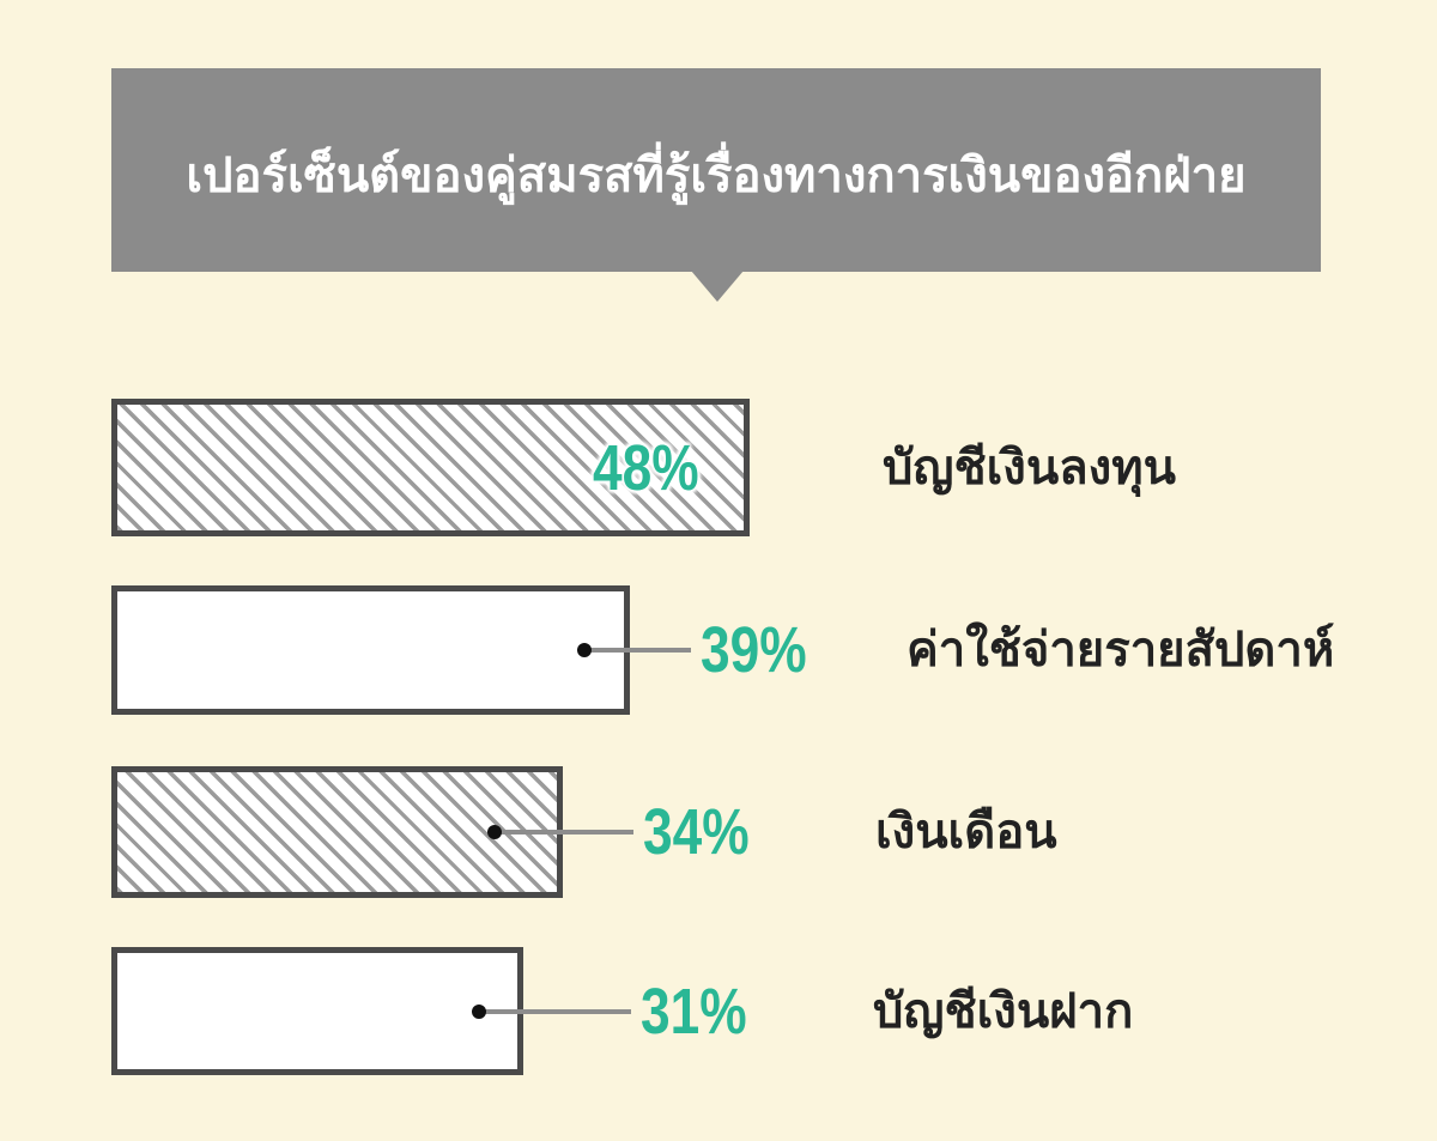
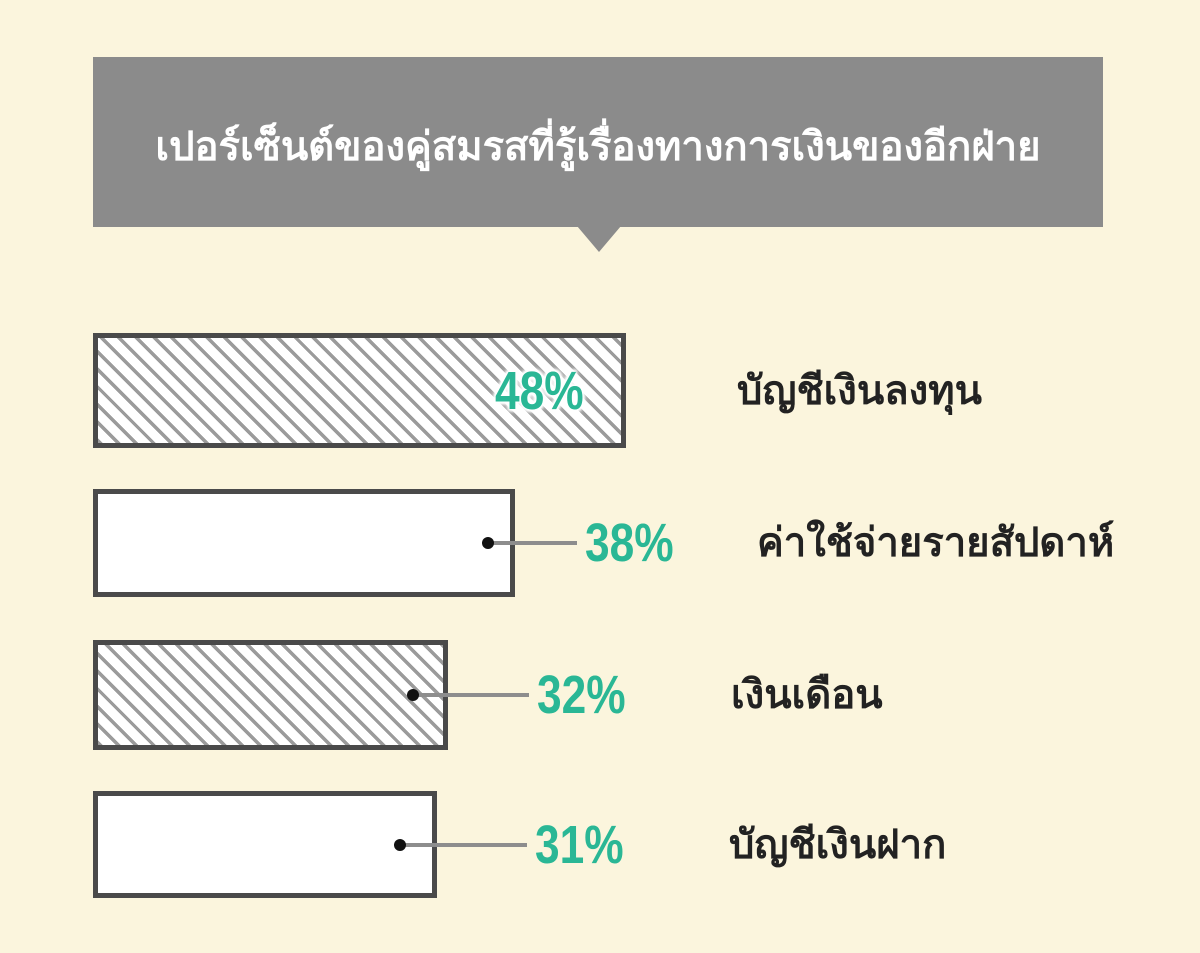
ค่าใช้จ่ายรายสัปดาห์: 39% -> 38%
เงินเดือน: 34% -> 32%
